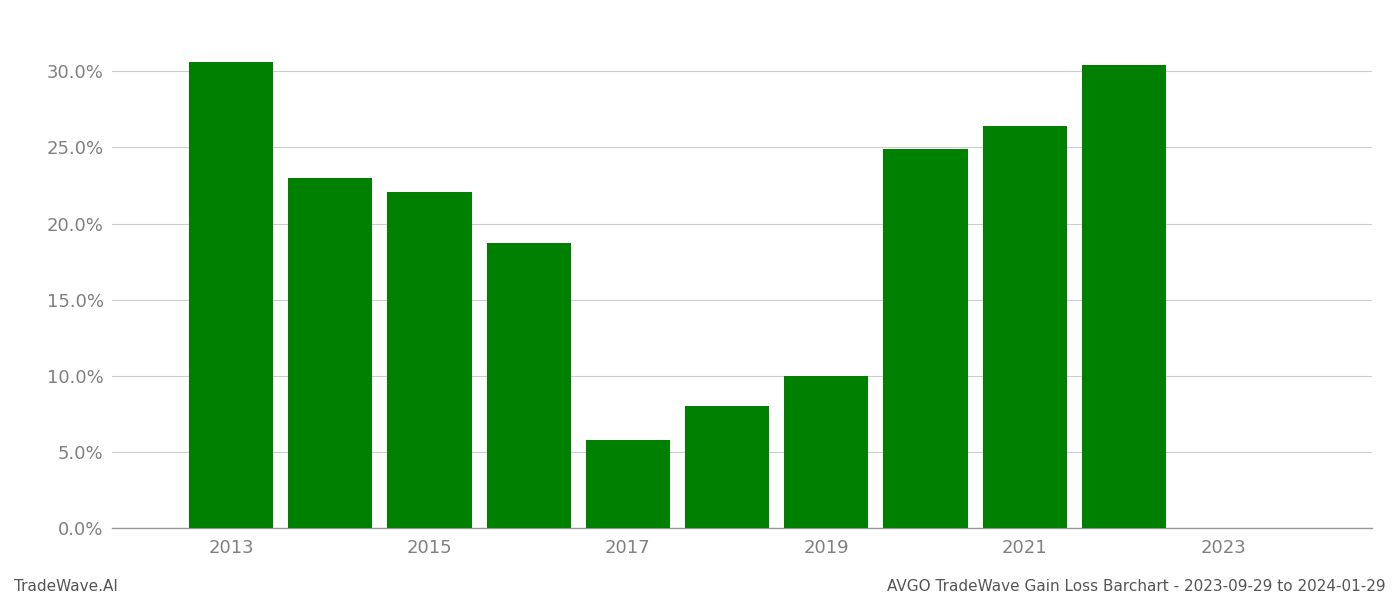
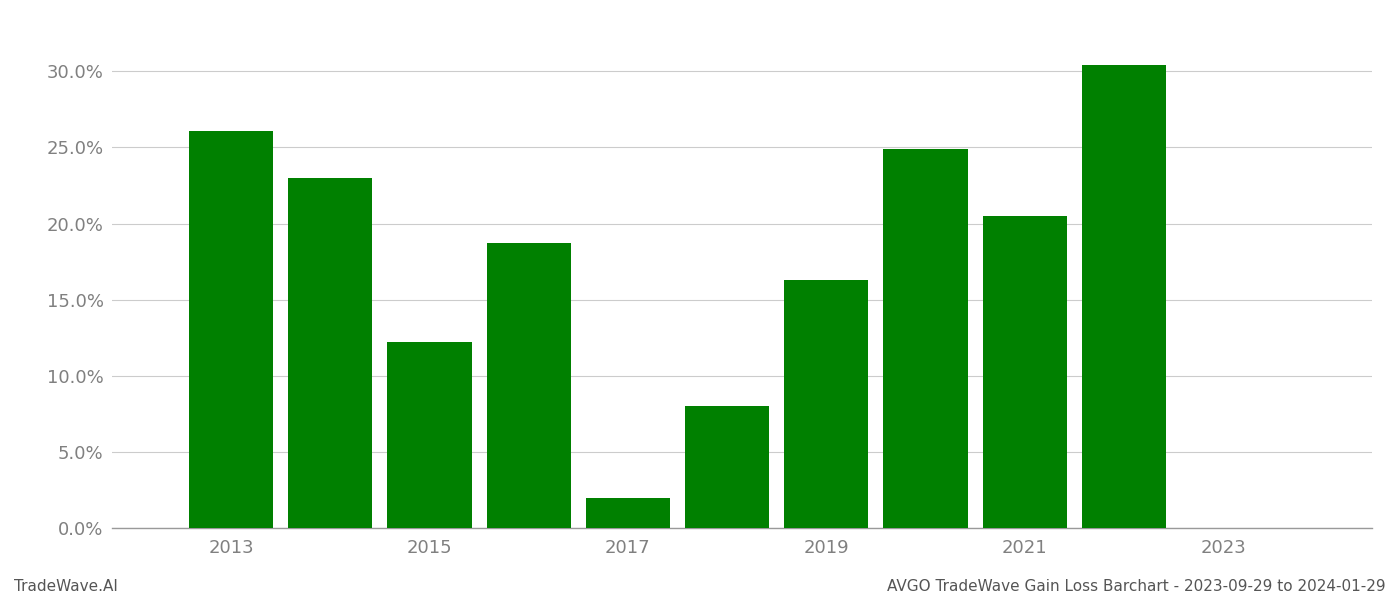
2013: 30.6% -> 26.1%
2015: 22.1% -> 12.2%
2017: 5.8% -> 2.0%
2019: 10.0% -> 16.3%
2021: 26.4% -> 20.5%
